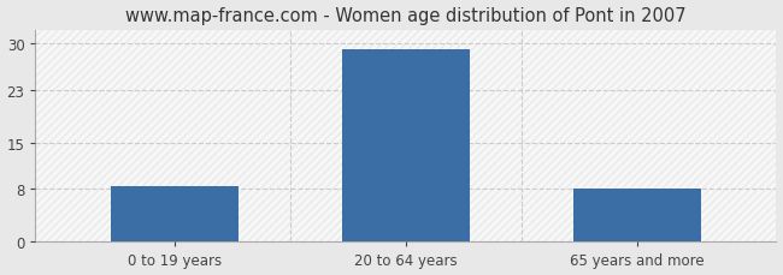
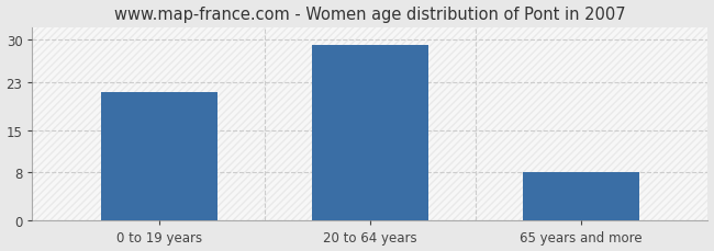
0 to 19 years: 8.5 -> 21.2
